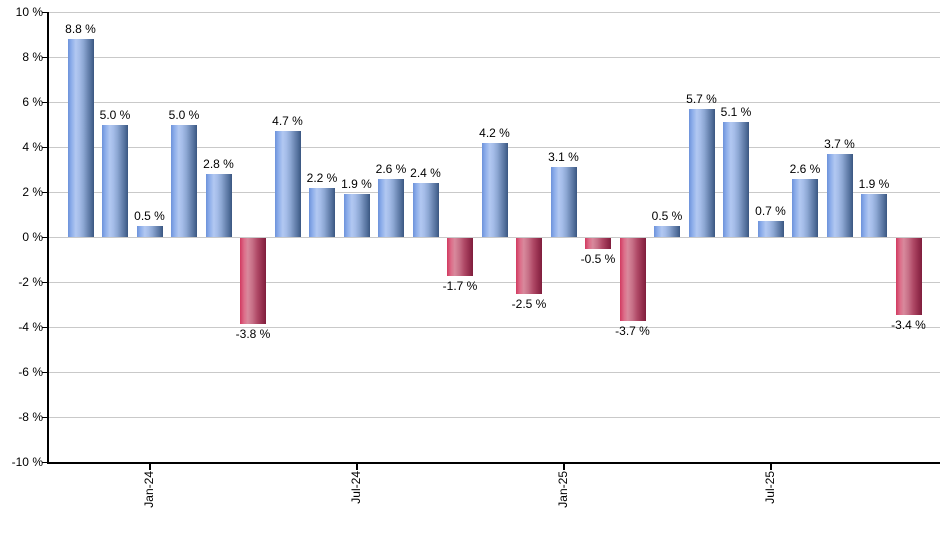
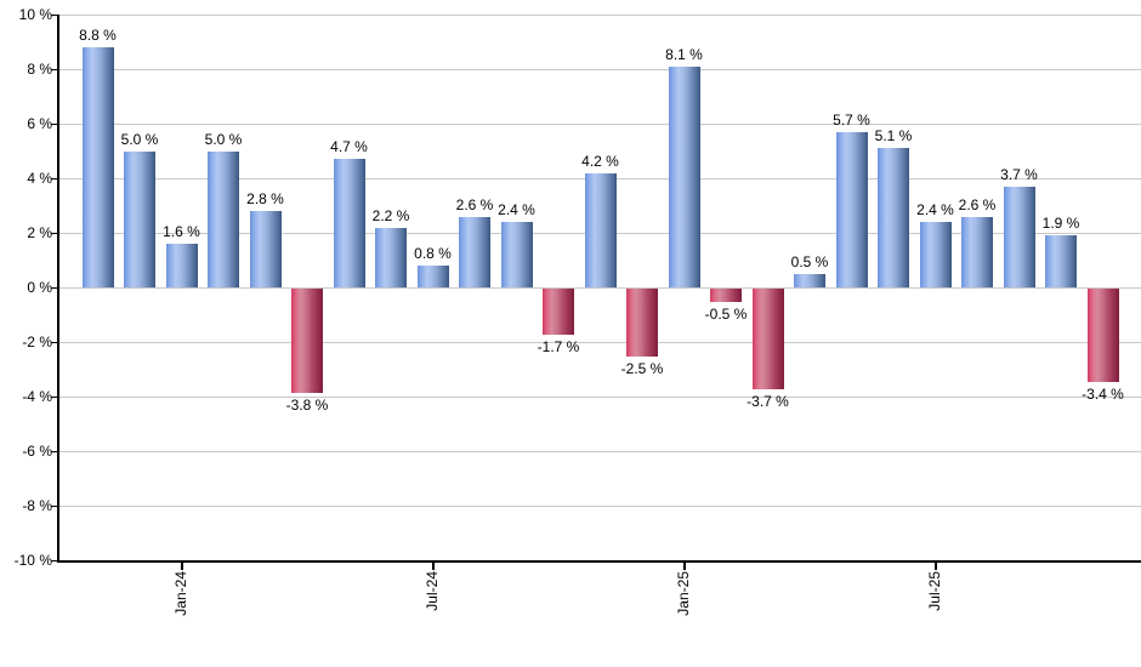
Jan-24: 0.5 -> 1.6
Jul-24: 1.9 -> 0.8
Jan-25: 3.1 -> 8.1
Jul-25: 0.7 -> 2.4
